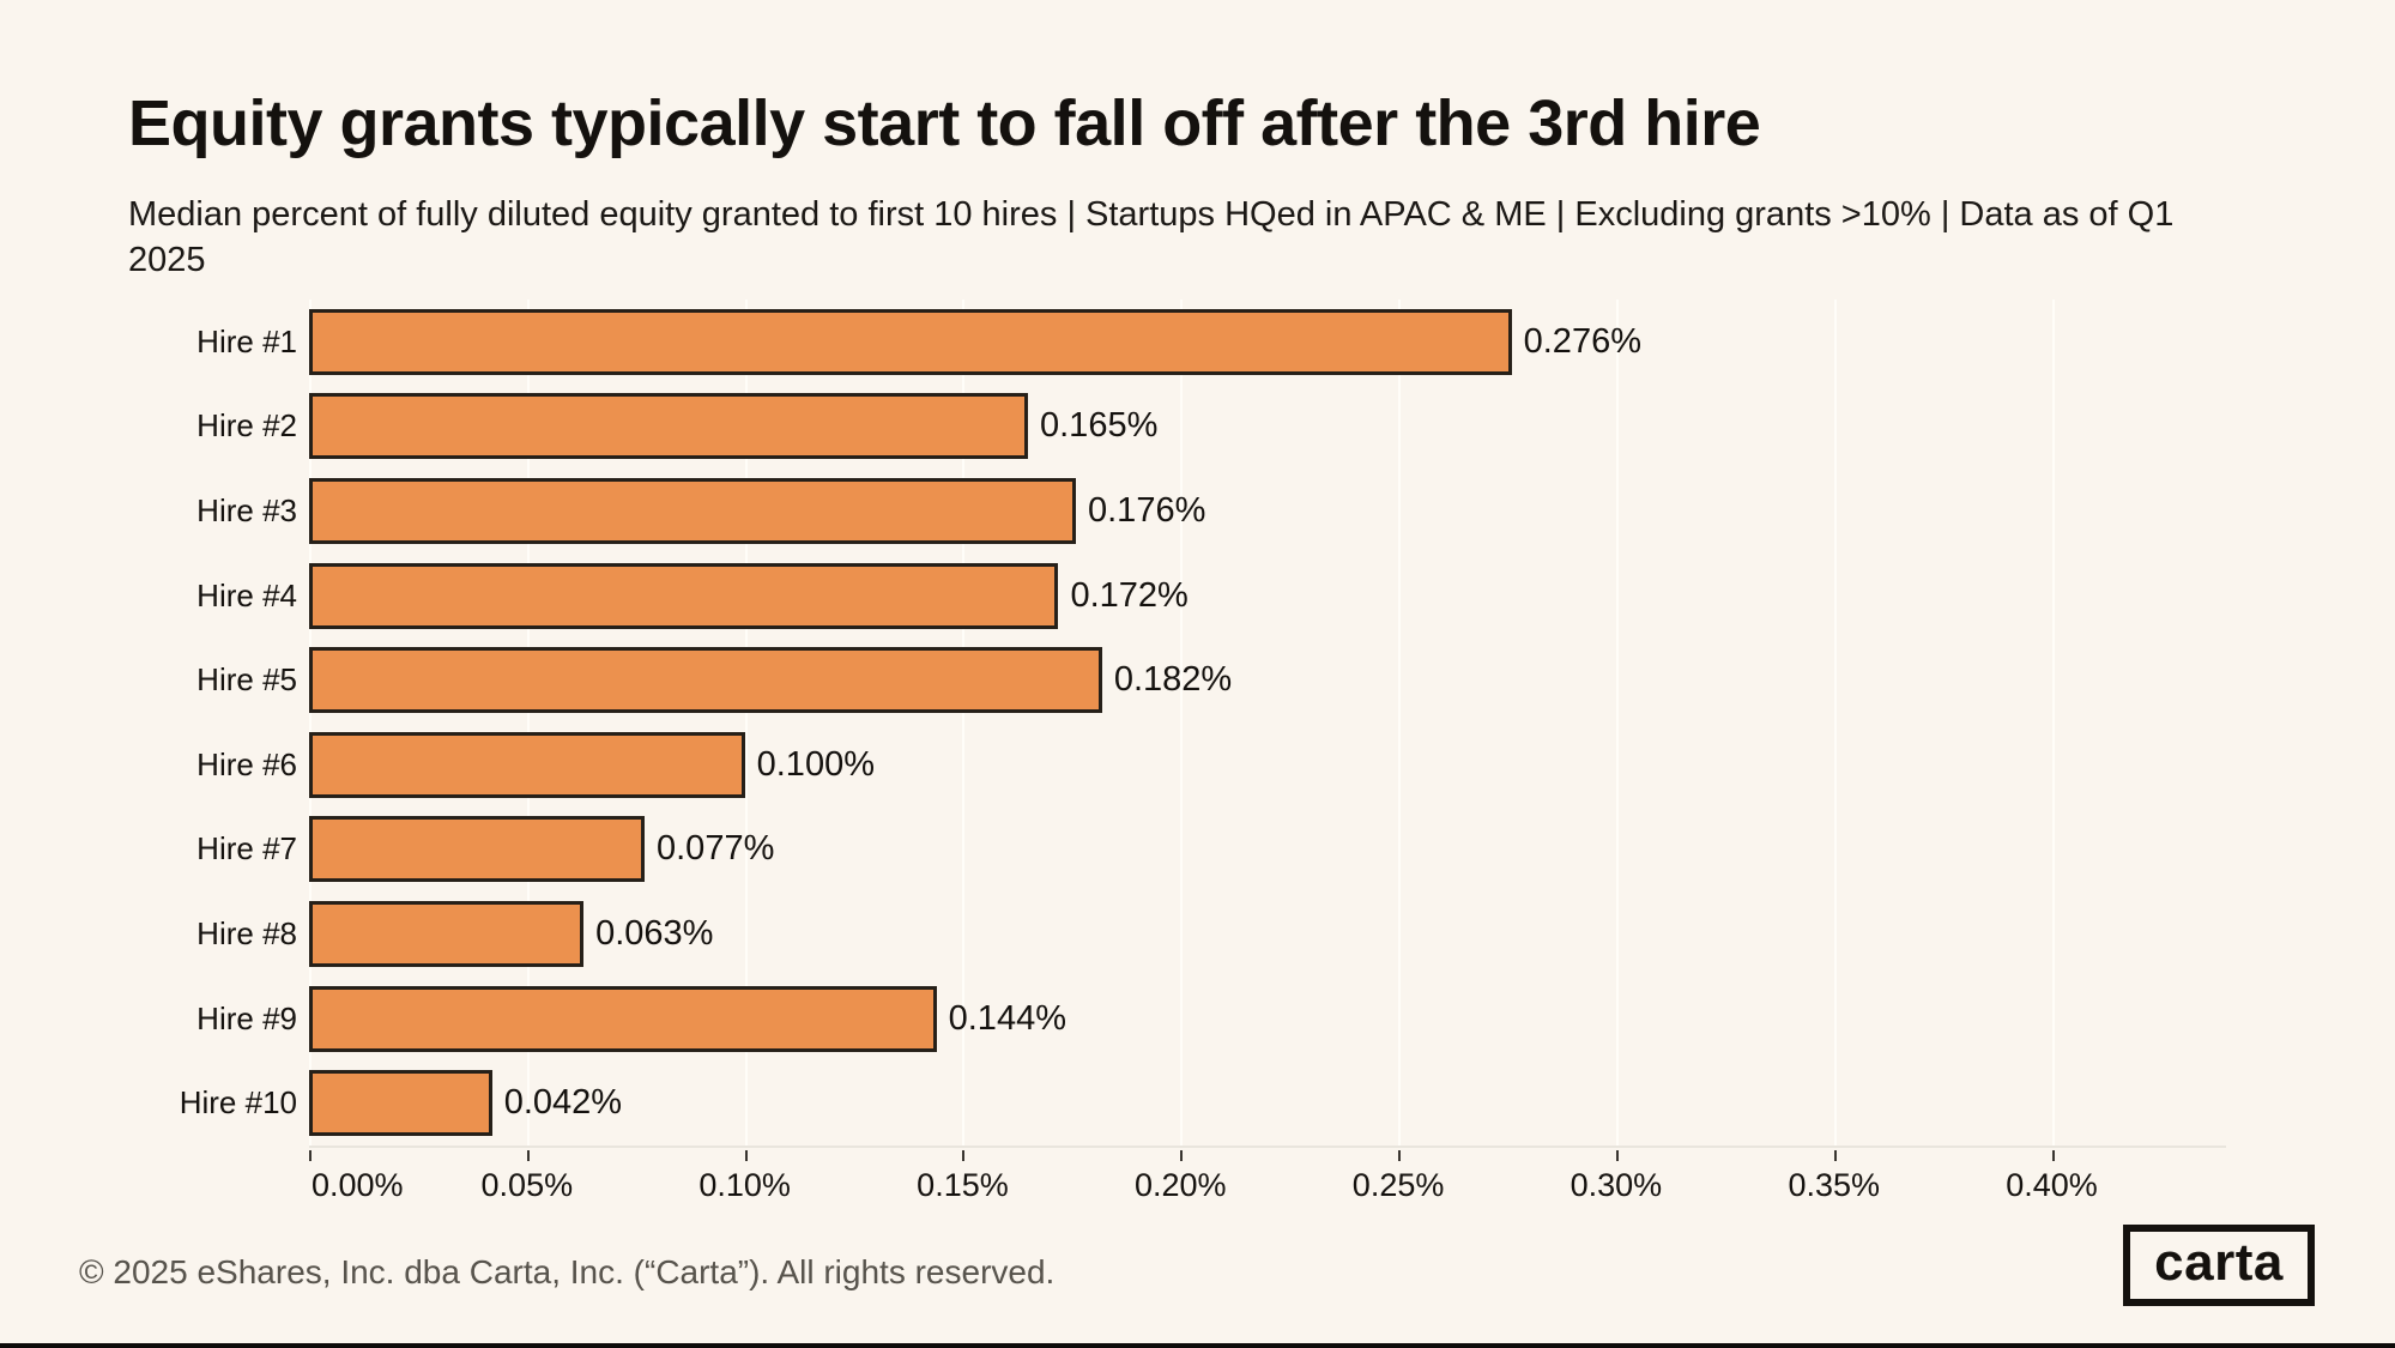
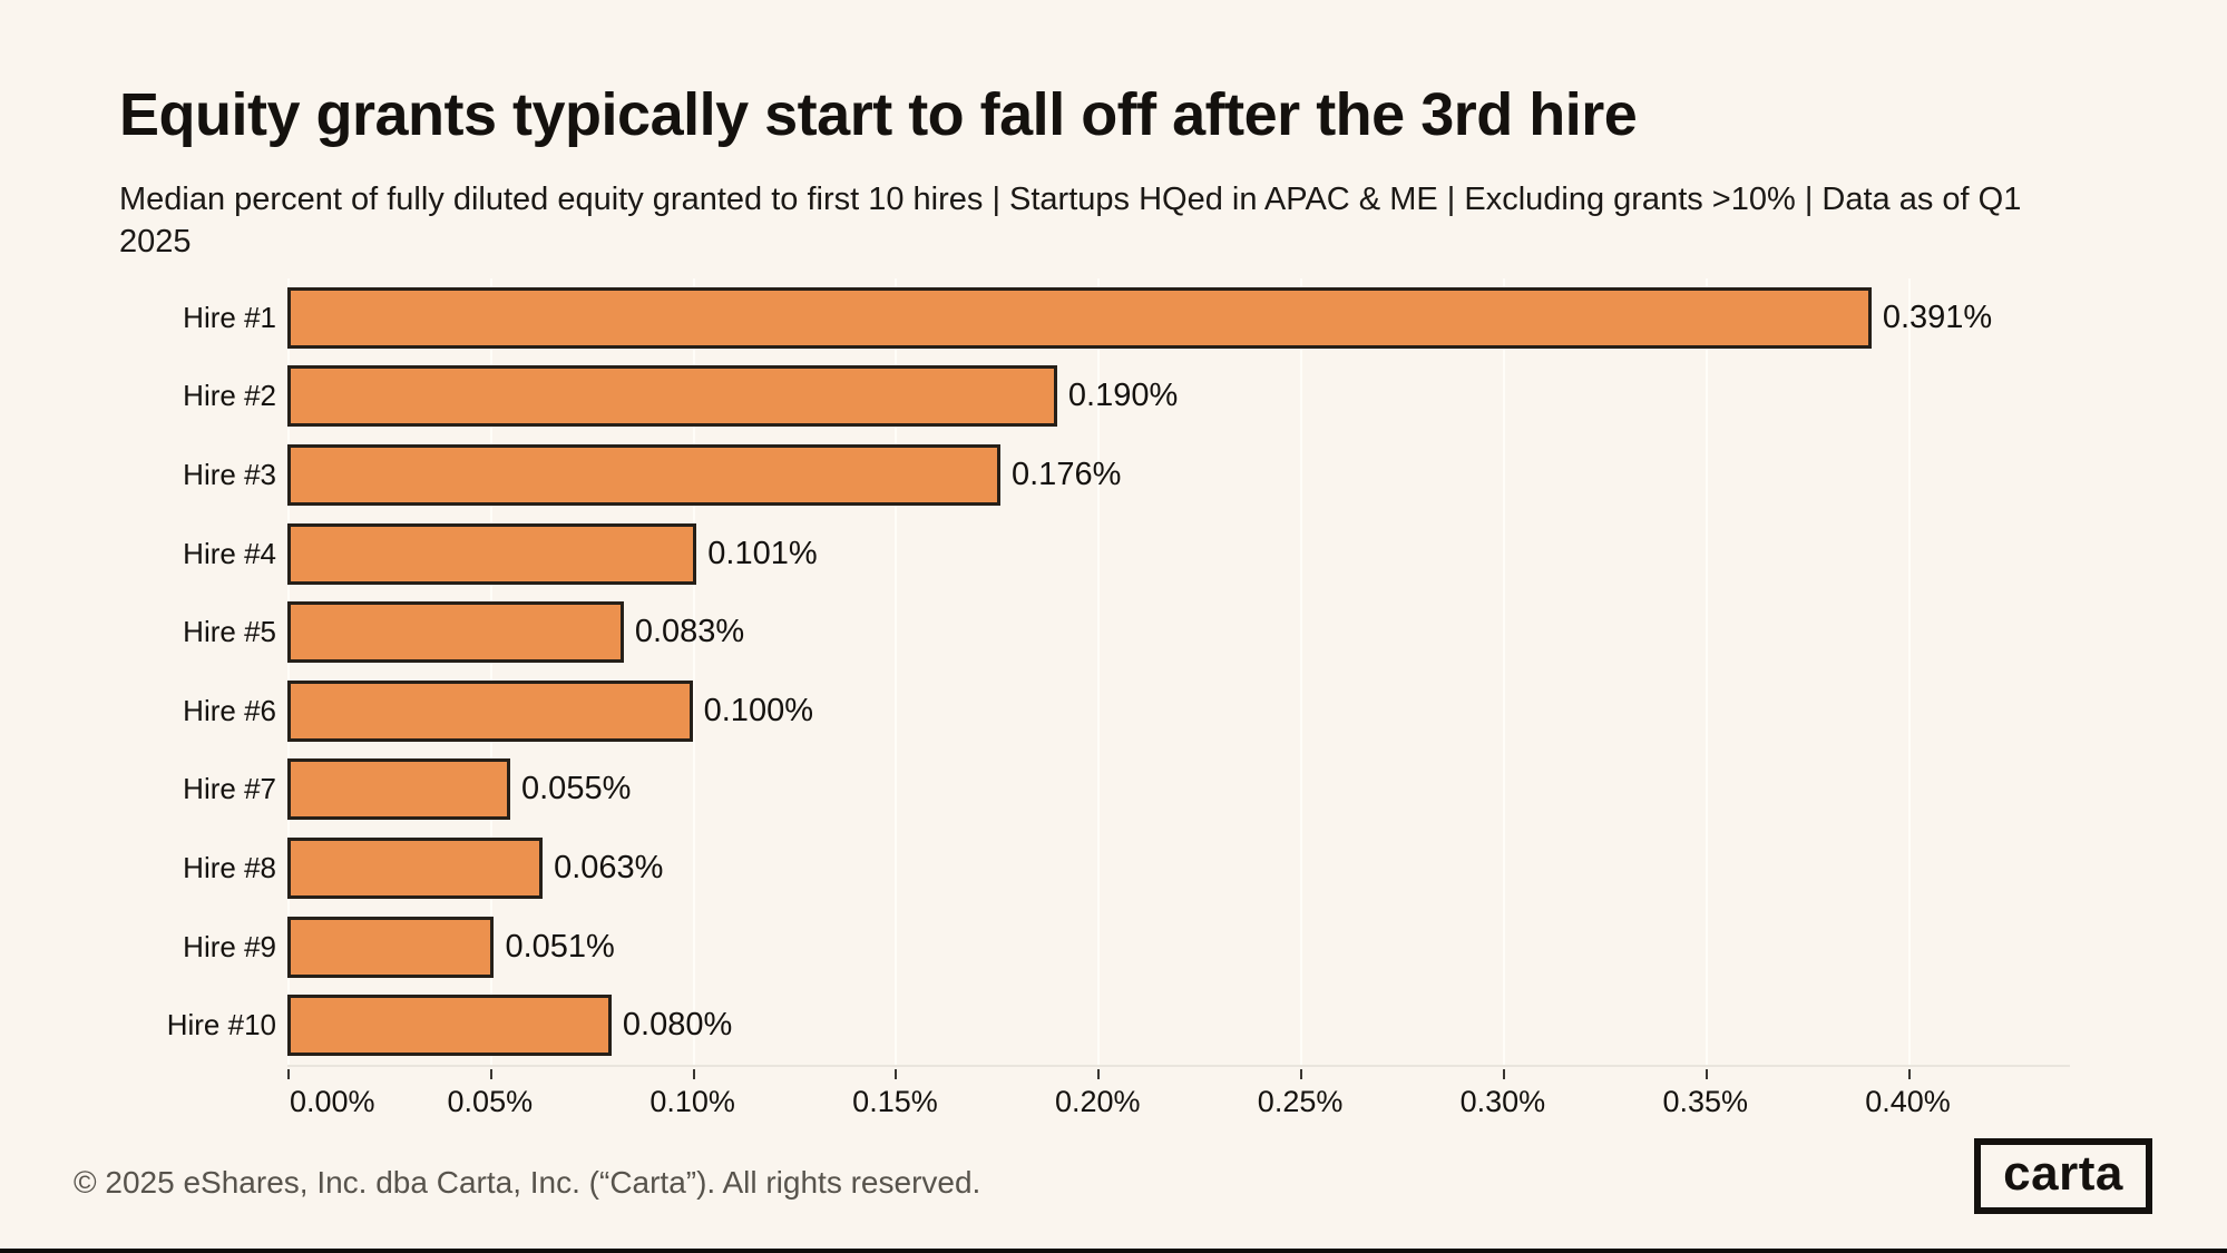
Hire #1: 0.276% -> 0.391%
Hire #2: 0.165% -> 0.190%
Hire #4: 0.172% -> 0.101%
Hire #5: 0.182% -> 0.083%
Hire #7: 0.077% -> 0.055%
Hire #9: 0.144% -> 0.051%
Hire #10: 0.042% -> 0.080%
